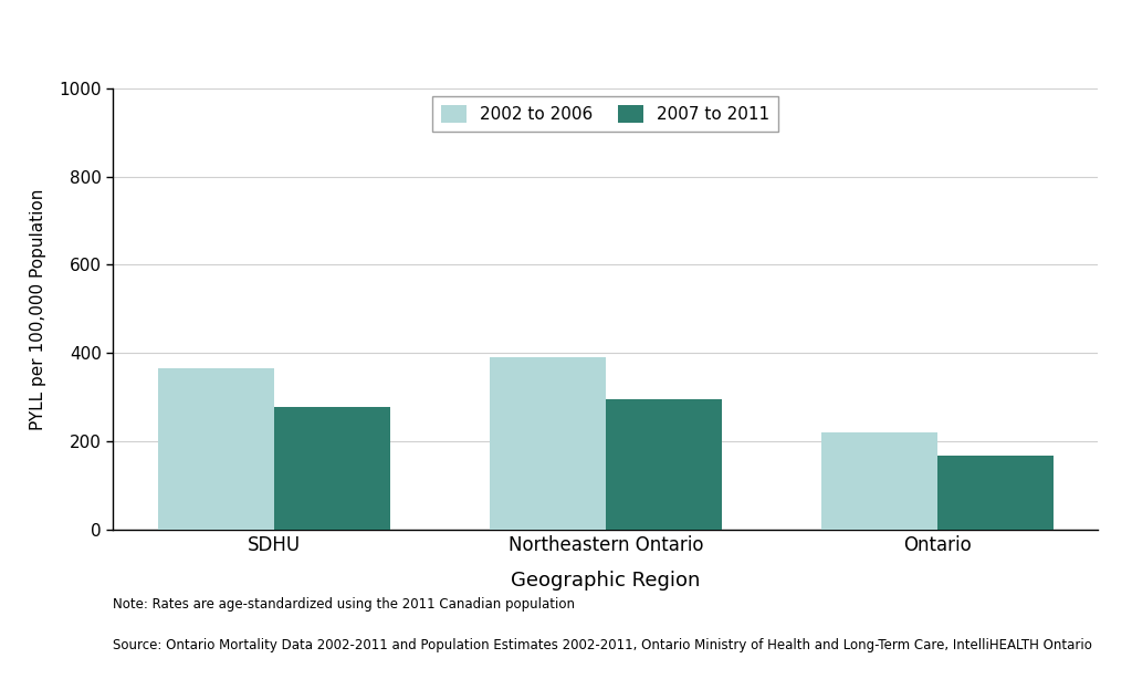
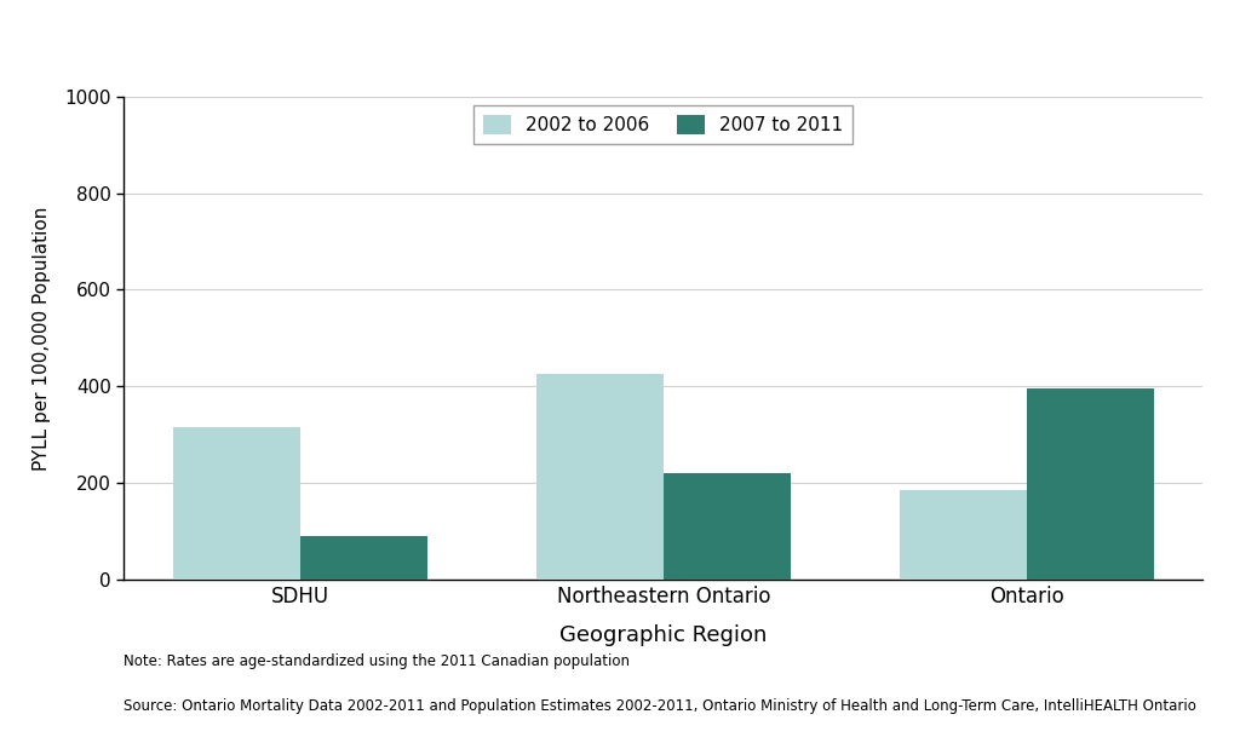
2002 to 2006/SDHU: 365 -> 315
2007 to 2011/SDHU: 278 -> 90
2002 to 2006/Northeastern Ontario: 390 -> 425
2007 to 2011/Northeastern Ontario: 295 -> 220
2002 to 2006/Ontario: 220 -> 185
2007 to 2011/Ontario: 168 -> 395
